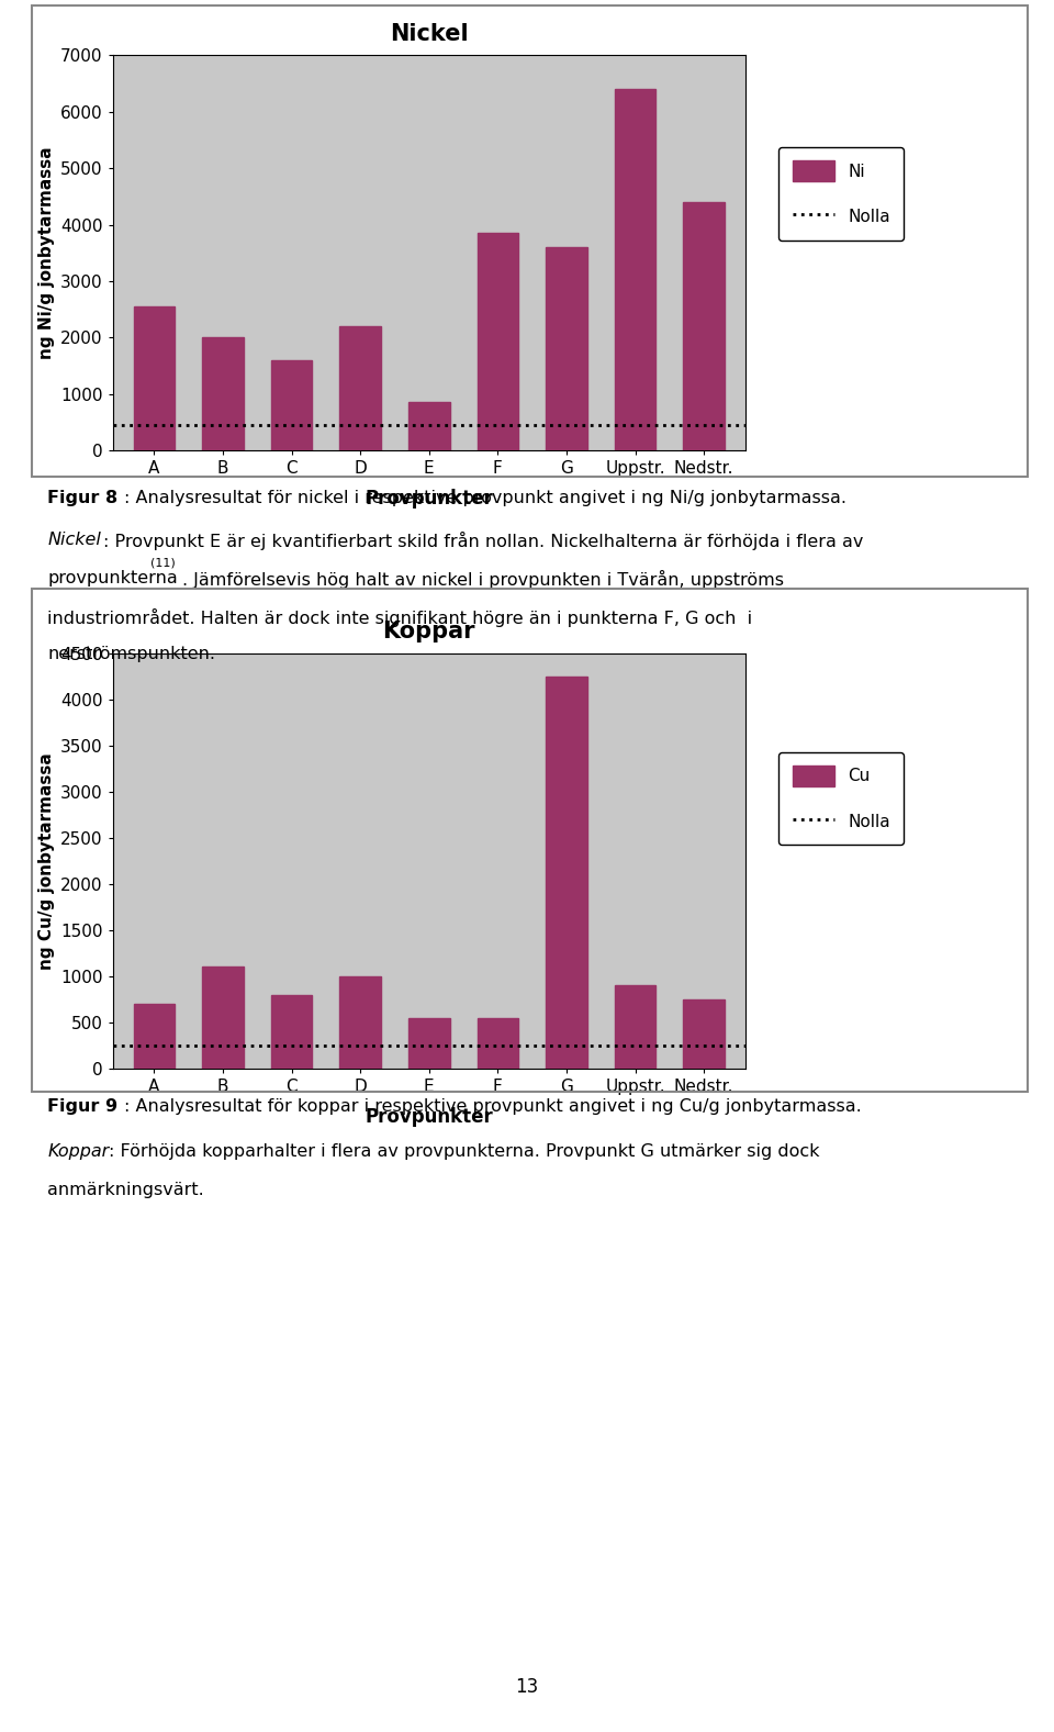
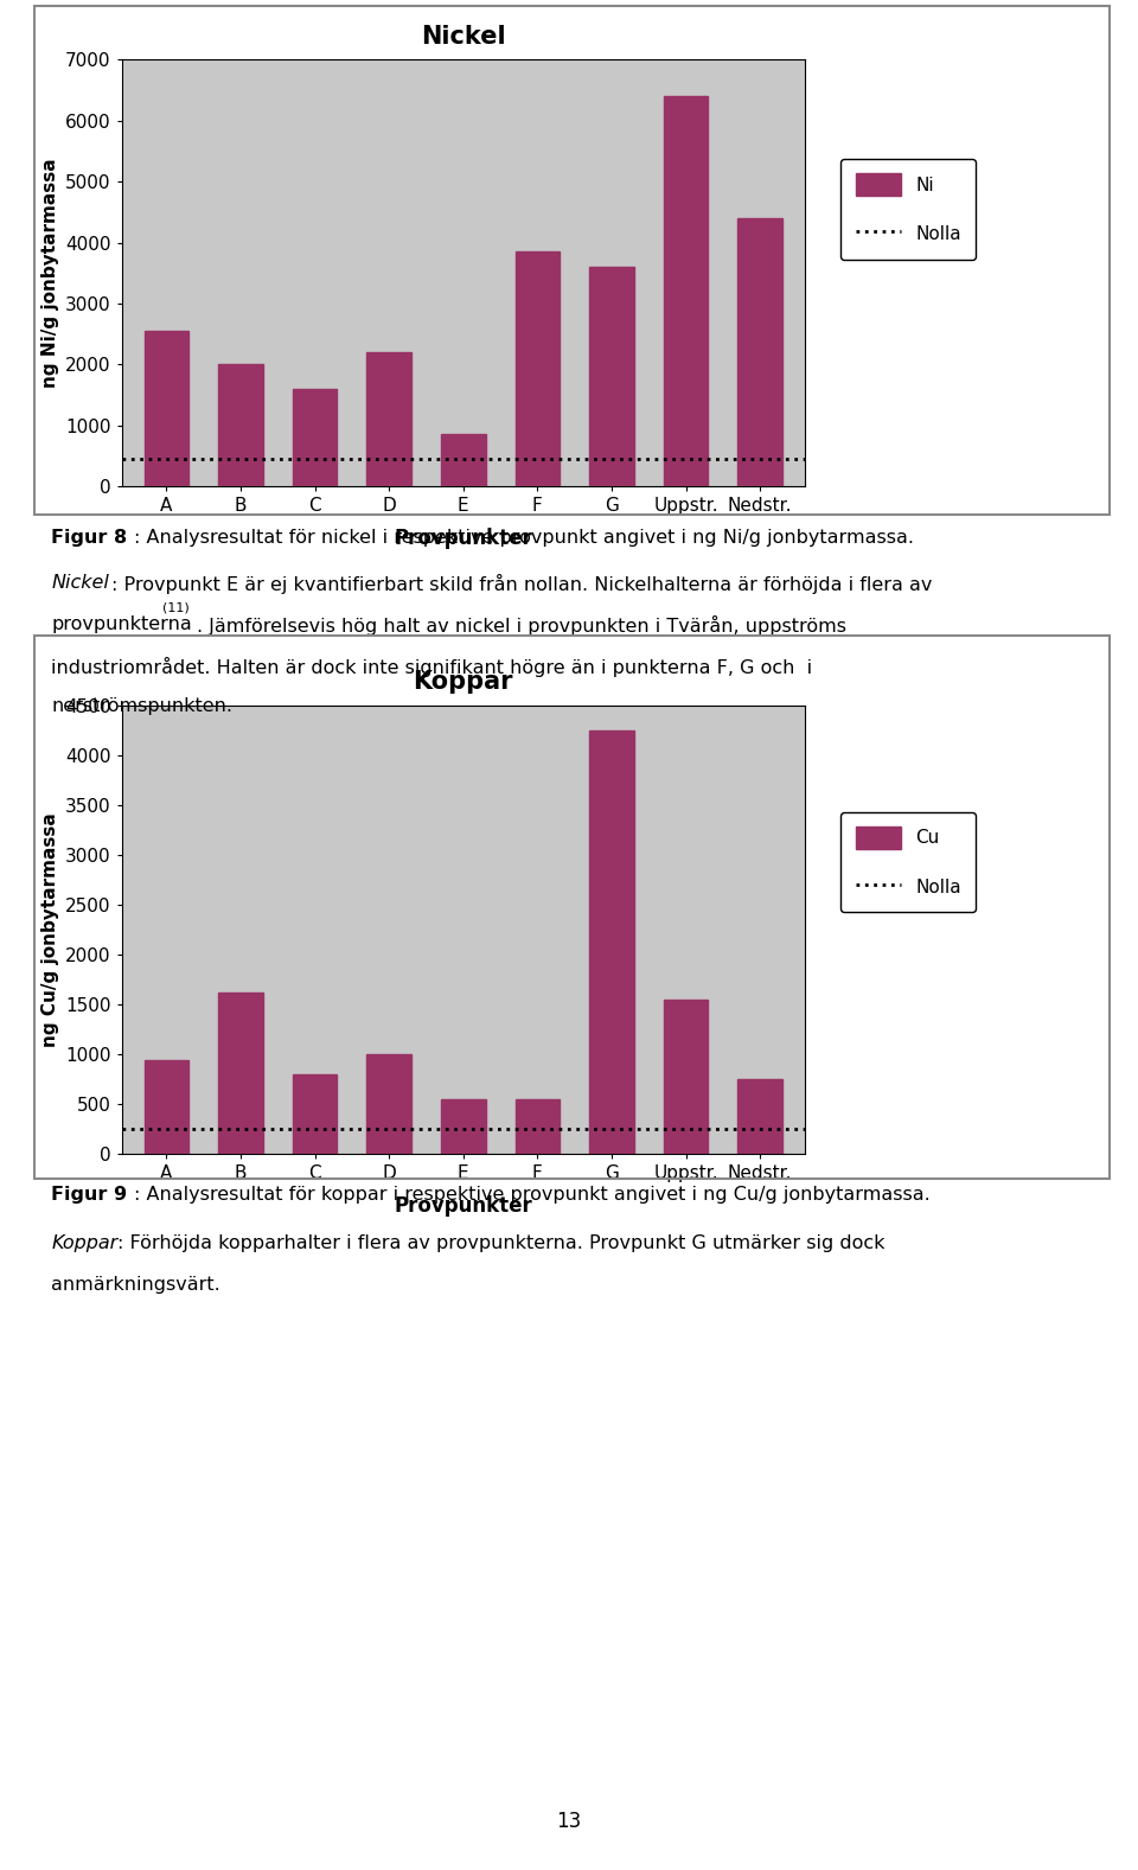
Koppar/A: 700 -> 940
Koppar/B: 1100 -> 1620
Koppar/Uppstr.: 900 -> 1540
